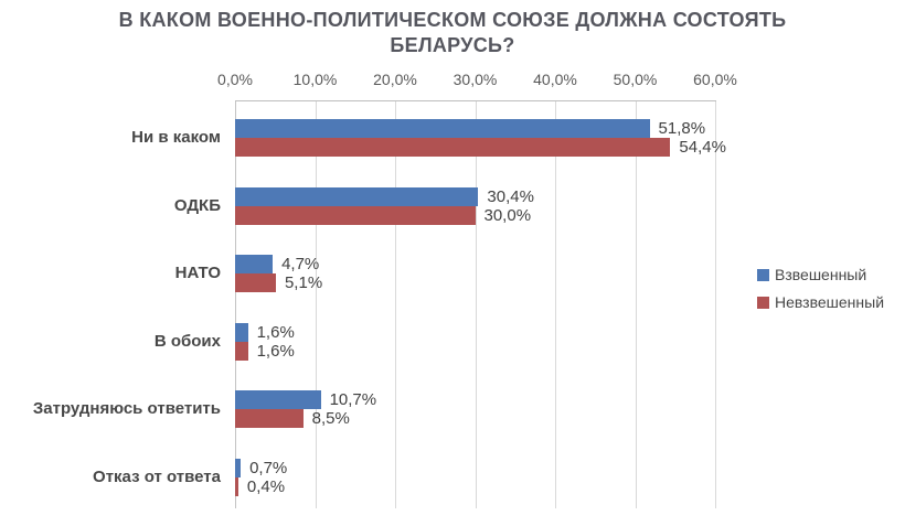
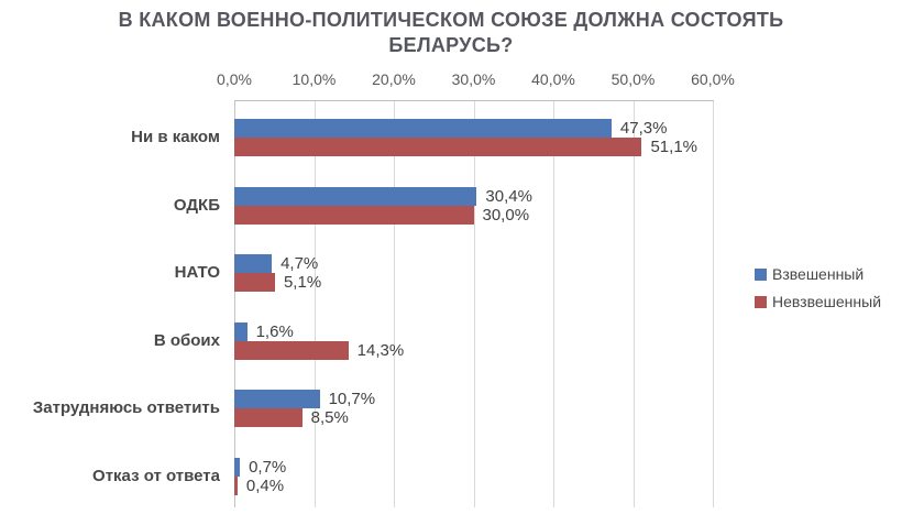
Взвешенный/Ни в каком: 51,8% -> 47,3%
Невзвешенный/Ни в каком: 54,4% -> 51,1%
Невзвешенный/В обоих: 1,6% -> 14,3%
